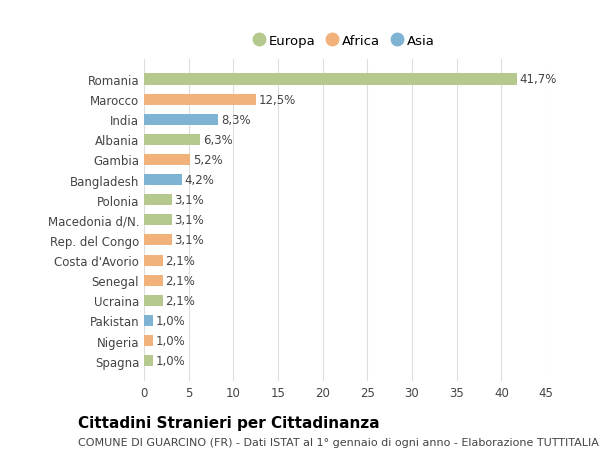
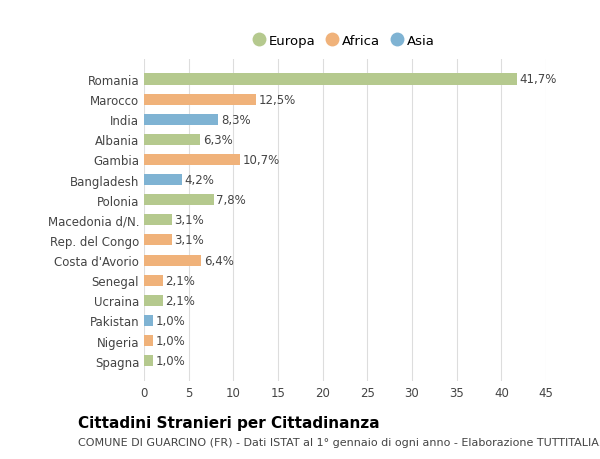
Gambia: 5,2% -> 10,7%
Polonia: 3,1% -> 7,8%
Costa d'Avorio: 2,1% -> 6,4%
